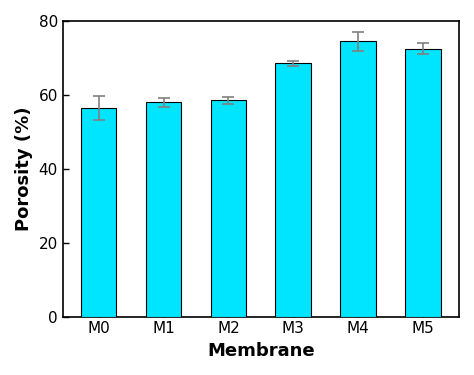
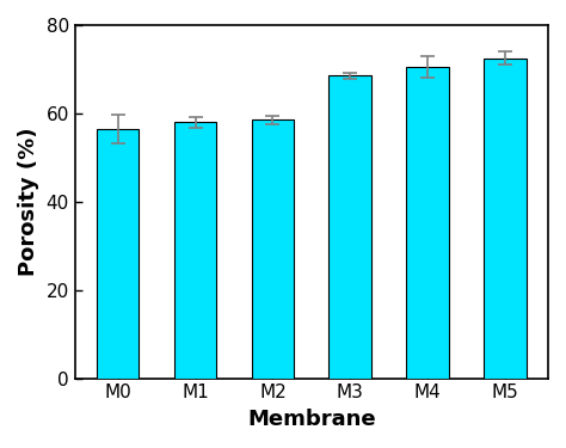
M4: 74.5 -> 70.5
